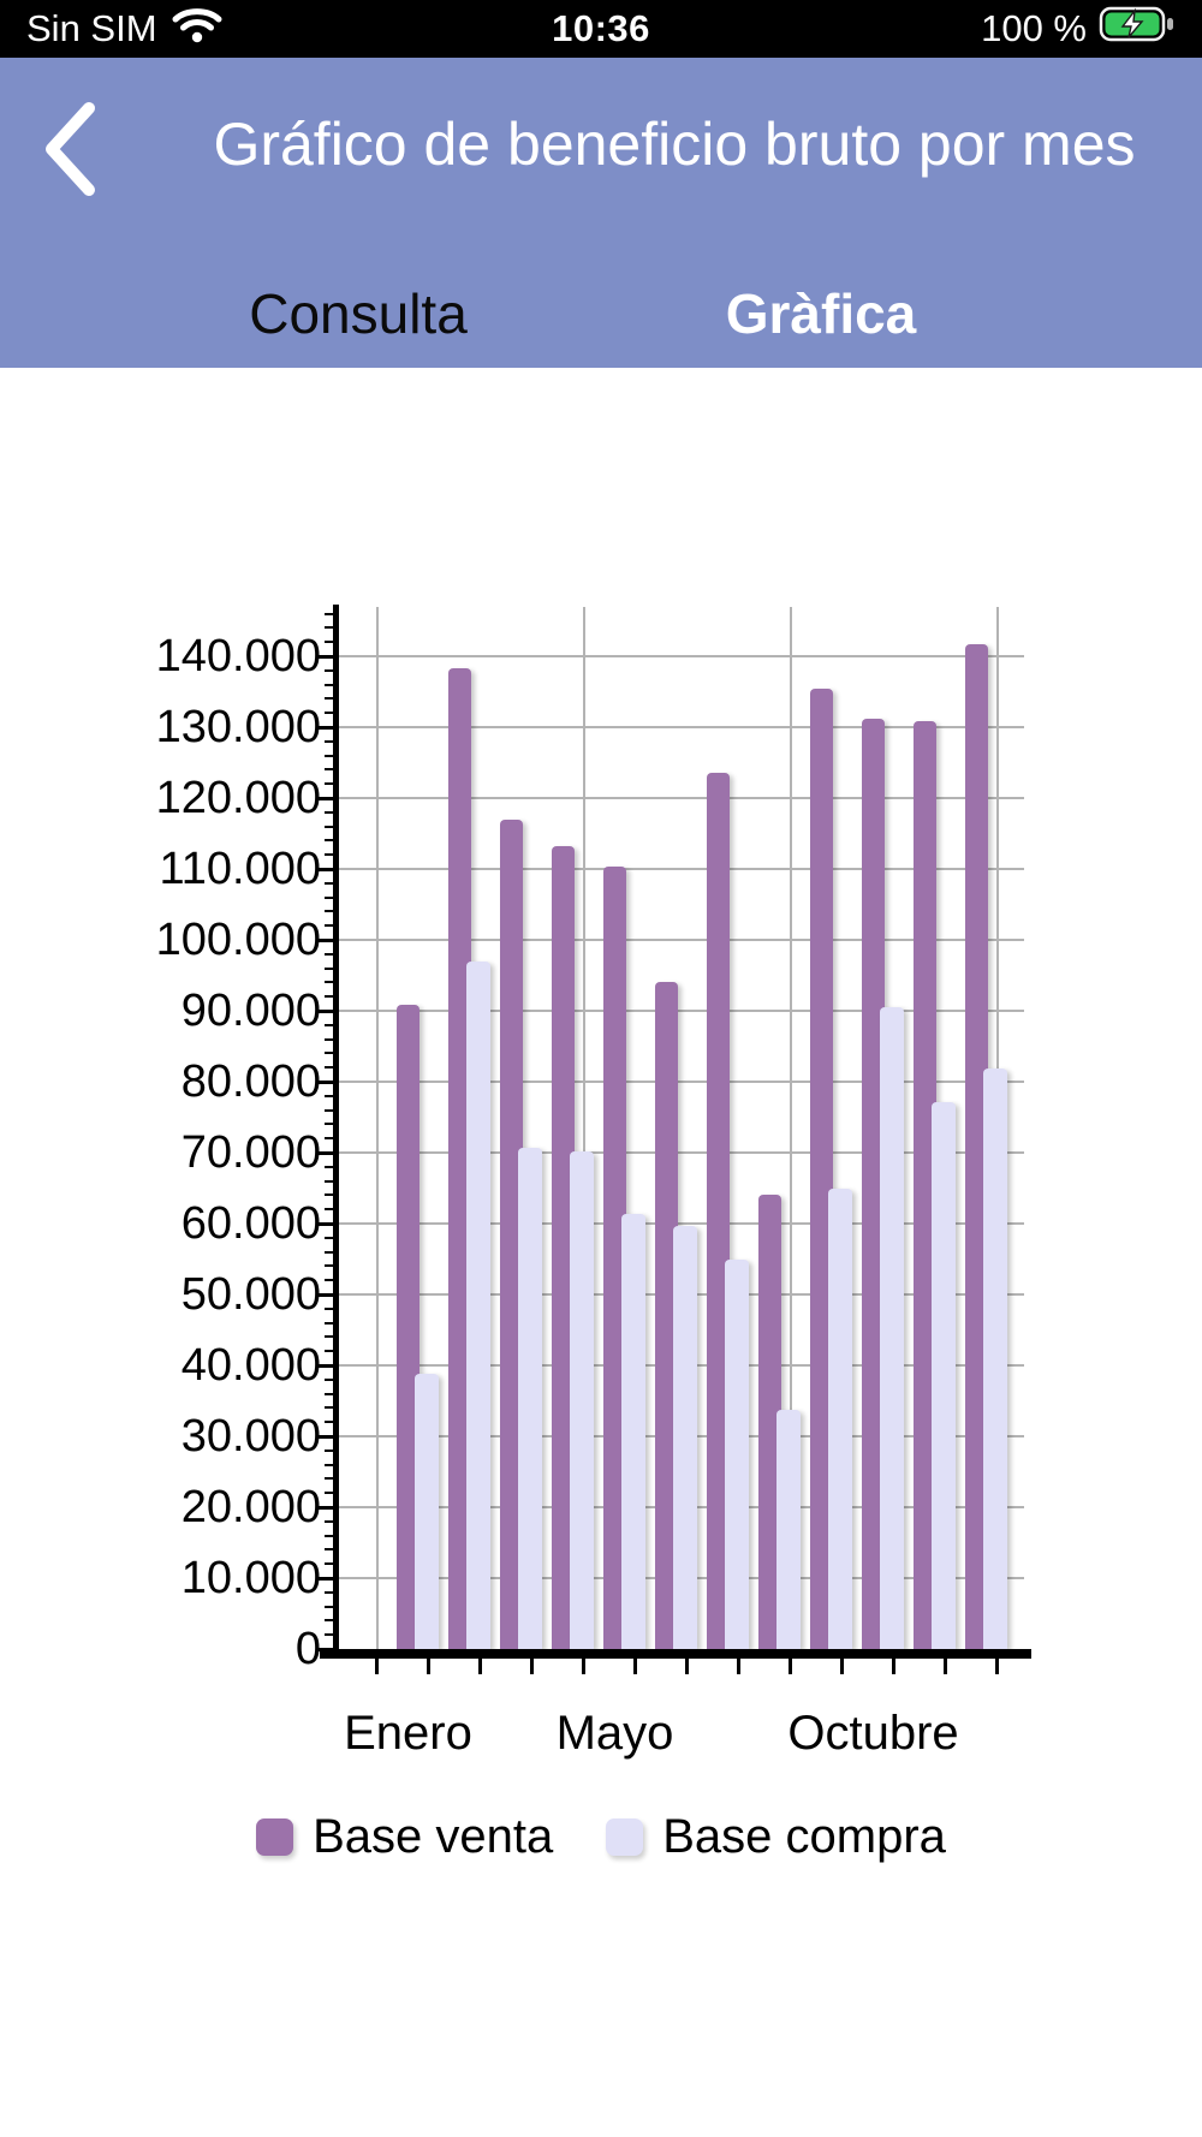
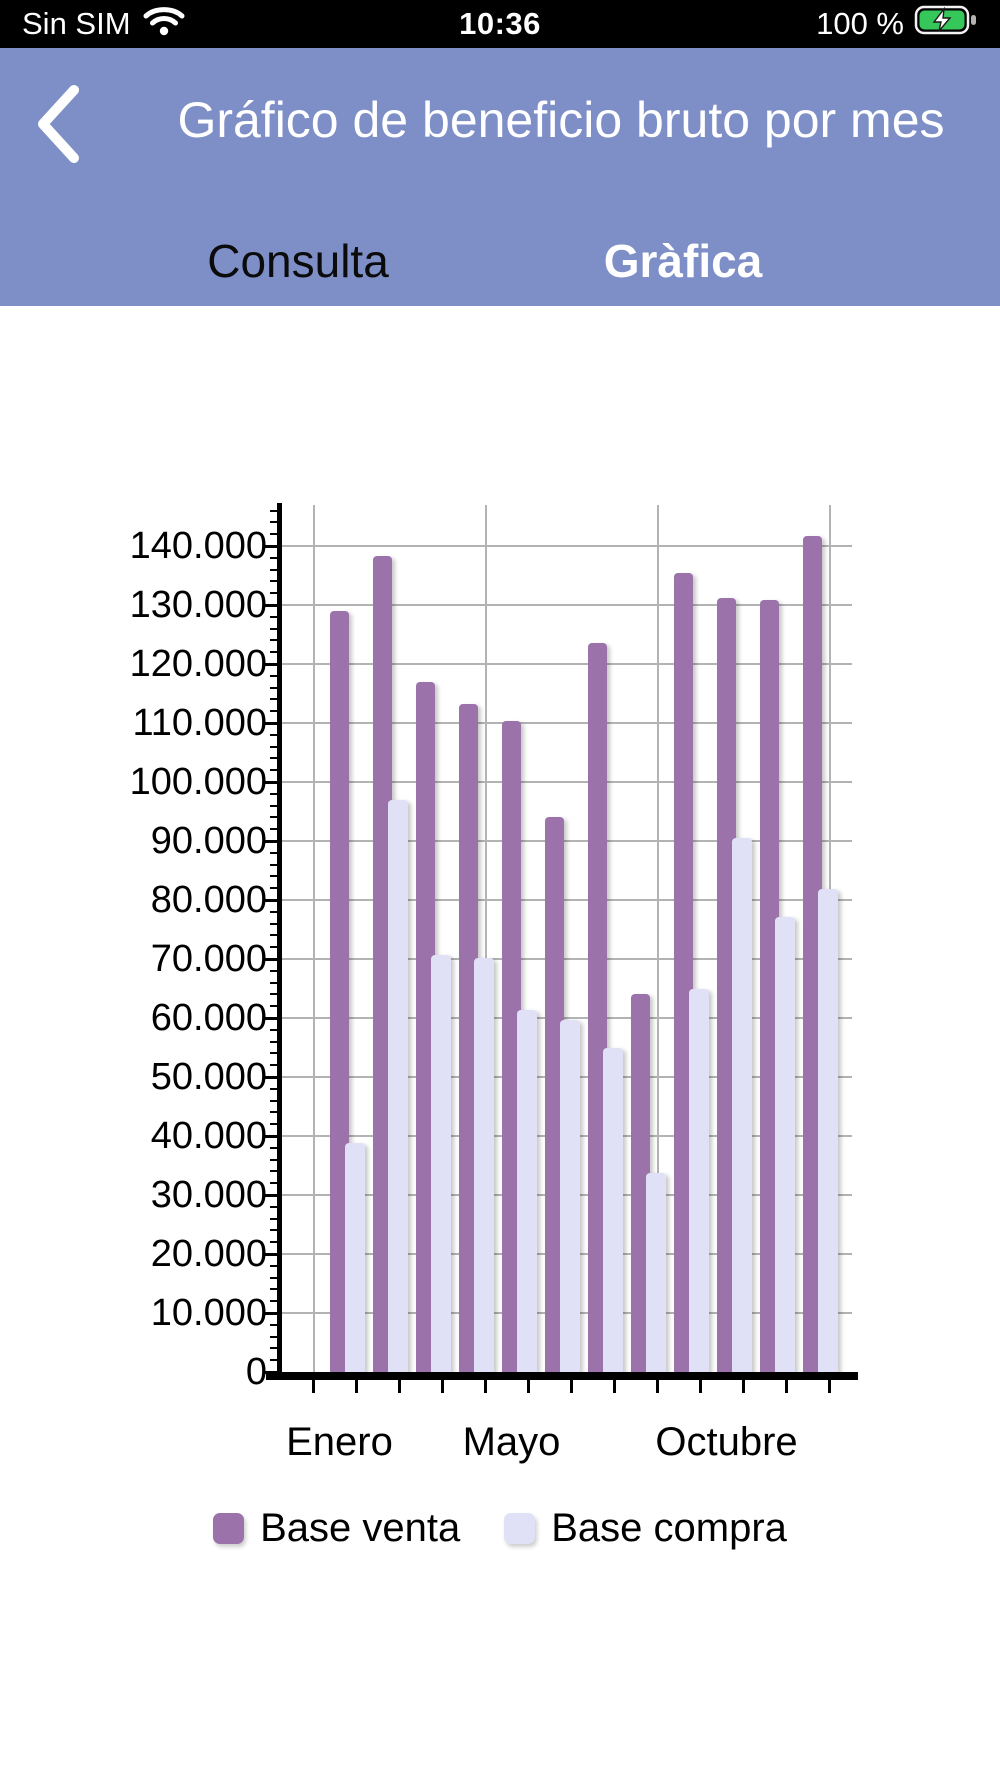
Base venta/Enero: 91000 -> 129000
